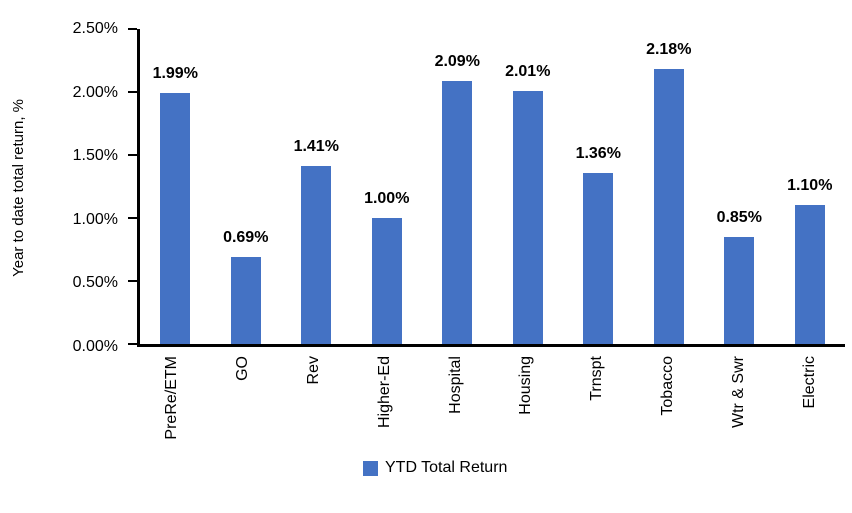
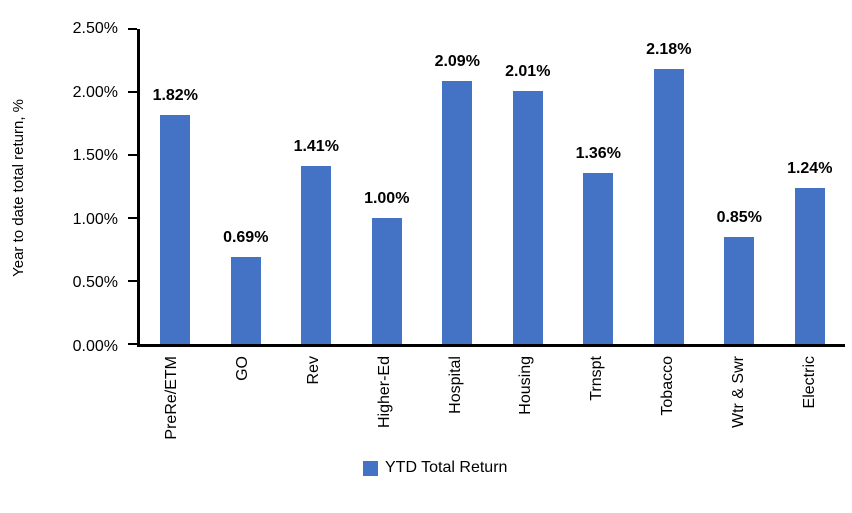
PreRe/ETM: 1.99% -> 1.82%
Electric: 1.10% -> 1.24%
